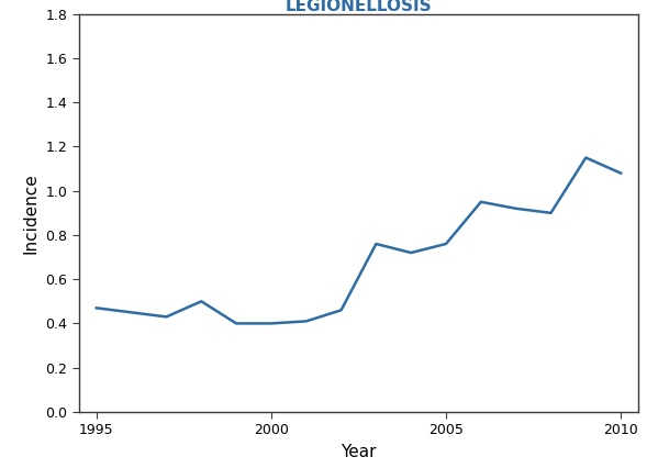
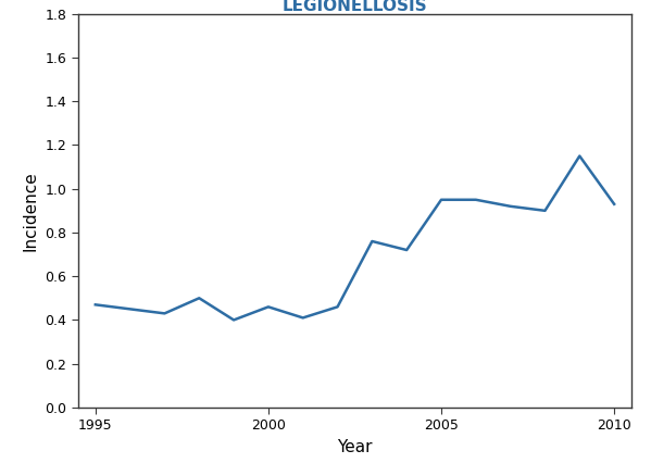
2000: 0.40 -> 0.46
2005: 0.76 -> 0.95
2010: 1.08 -> 0.93
